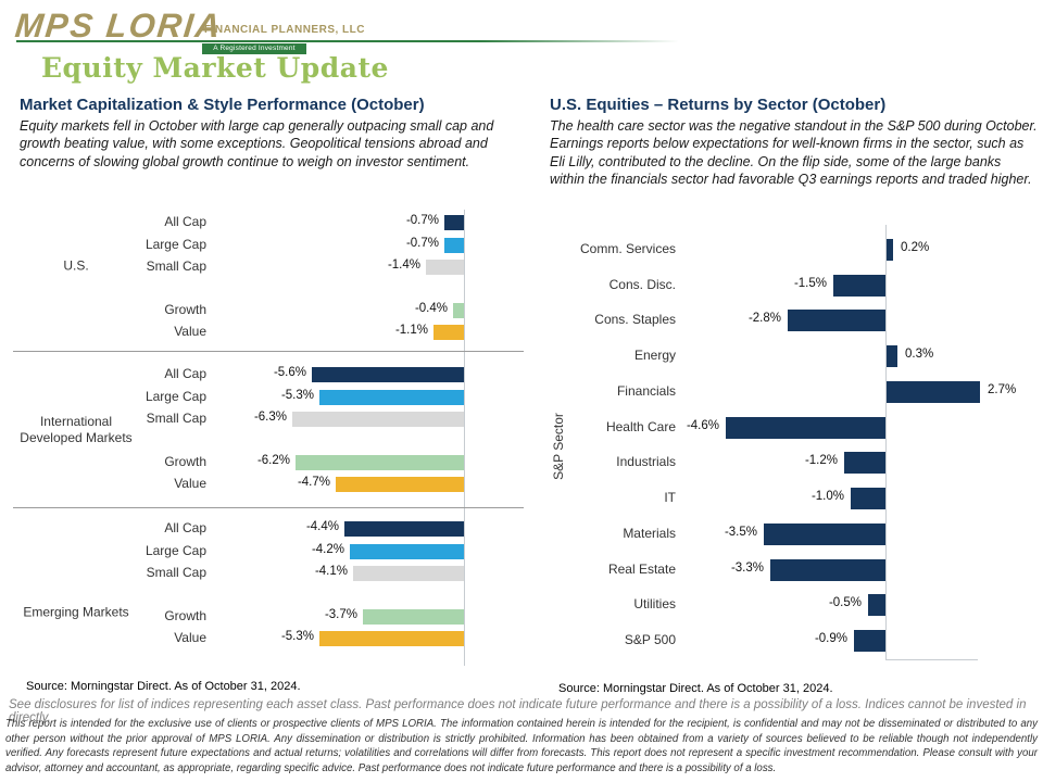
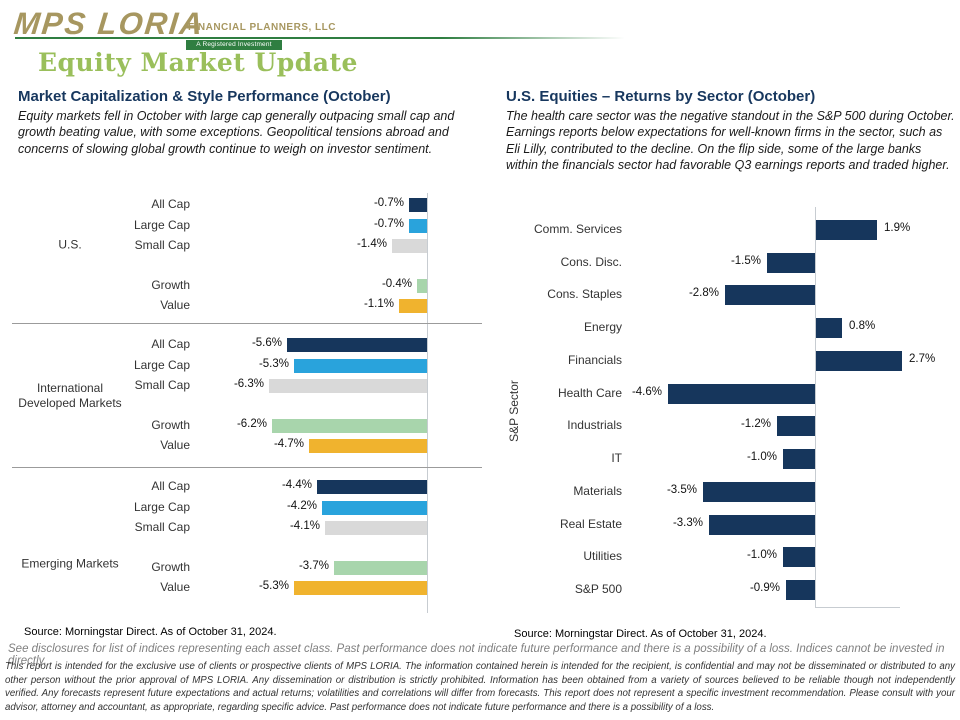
U.S. Equities – Returns by Sector (October)/Comm. Services: 0.2% -> 1.9%
U.S. Equities – Returns by Sector (October)/Energy: 0.3% -> 0.8%
U.S. Equities – Returns by Sector (October)/Utilities: -0.5% -> -1.0%
